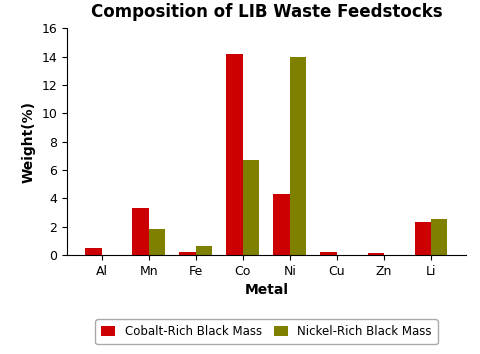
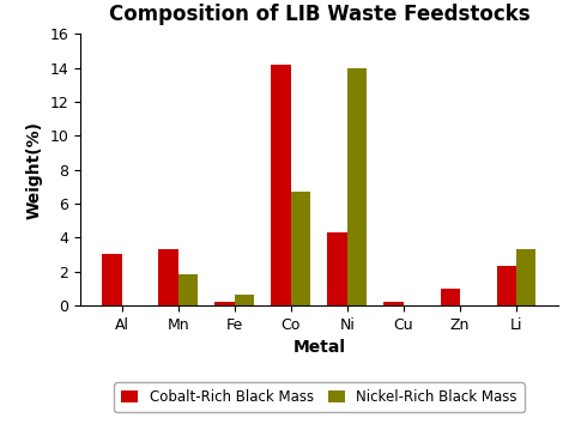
Cobalt-Rich Black Mass/Al: 0.5 -> 3.0
Cobalt-Rich Black Mass/Zn: 0.1 -> 1.0
Nickel-Rich Black Mass/Li: 2.5 -> 3.3
